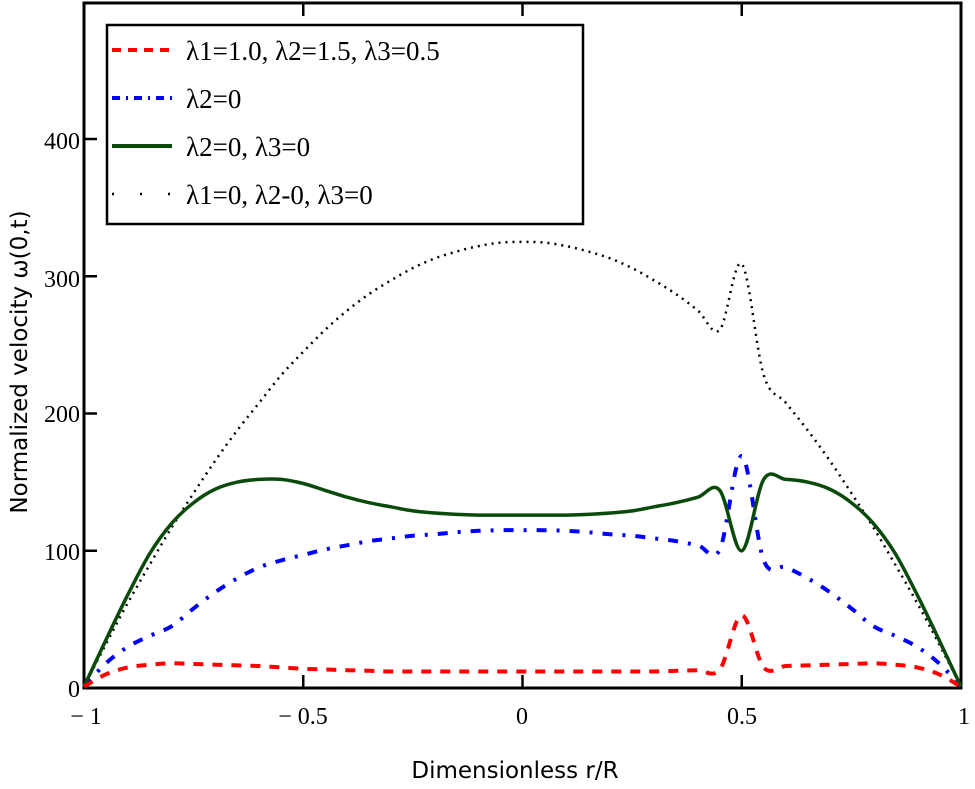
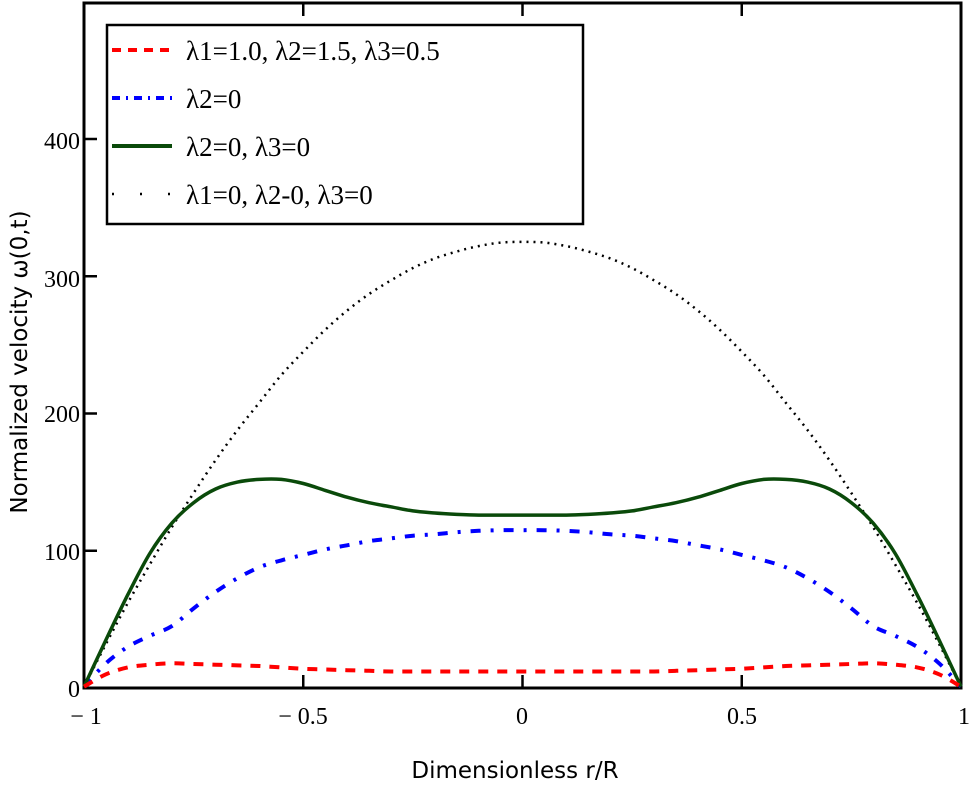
λ1=1.0, λ2=1.5, λ3=0.5/0.5: 53 -> 14
λ2=0/0.5: 169 -> 97
λ2=0, λ3=0/0.5: 100 -> 149
λ1=0, λ2-0, λ3=0/0.5: 309 -> 245
